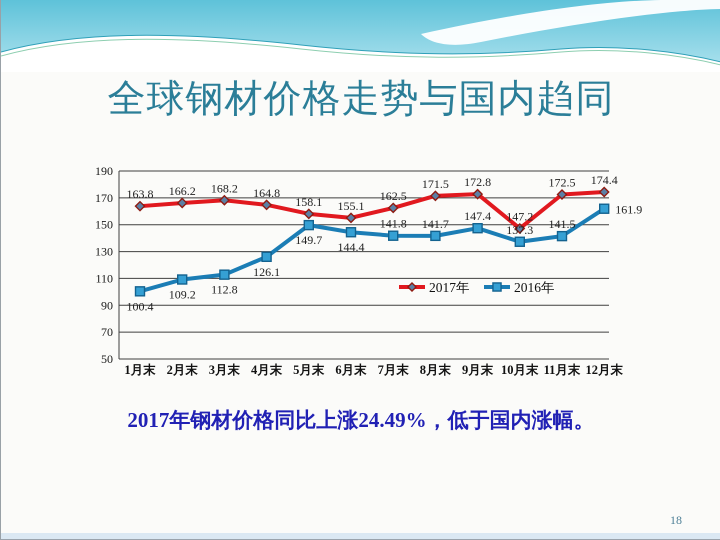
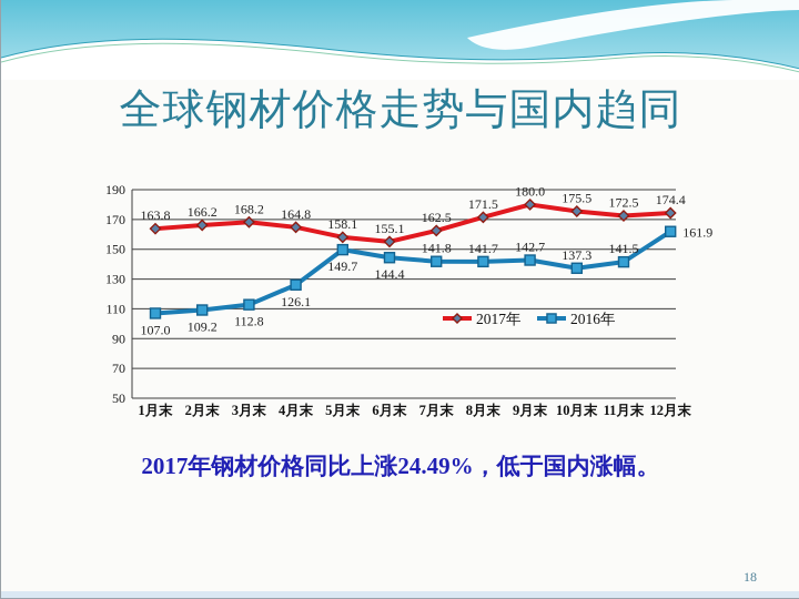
2016年/1月末: 100.4 -> 107.0
2017年/9月末: 172.8 -> 180.0
2016年/9月末: 147.4 -> 142.7
2017年/10月末: 147.2 -> 175.5
